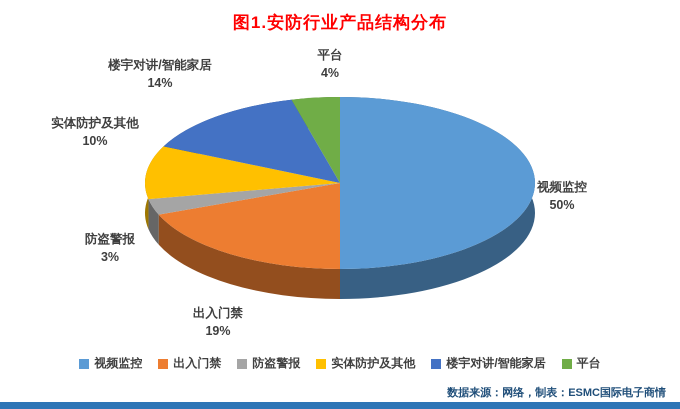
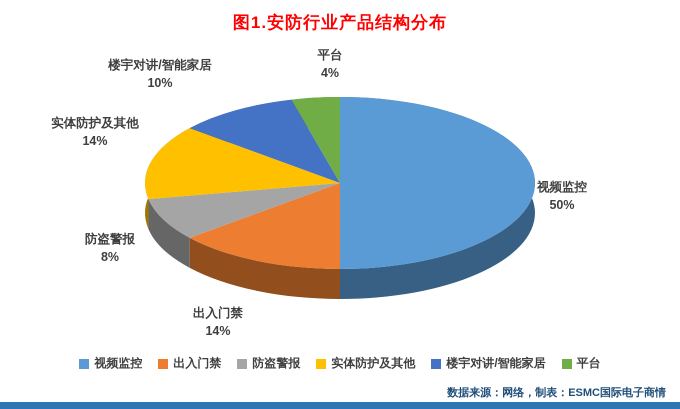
出入门禁: 19% -> 14%
防盗警报: 3% -> 8%
实体防护及其他: 10% -> 14%
楼宇对讲/智能家居: 14% -> 10%
